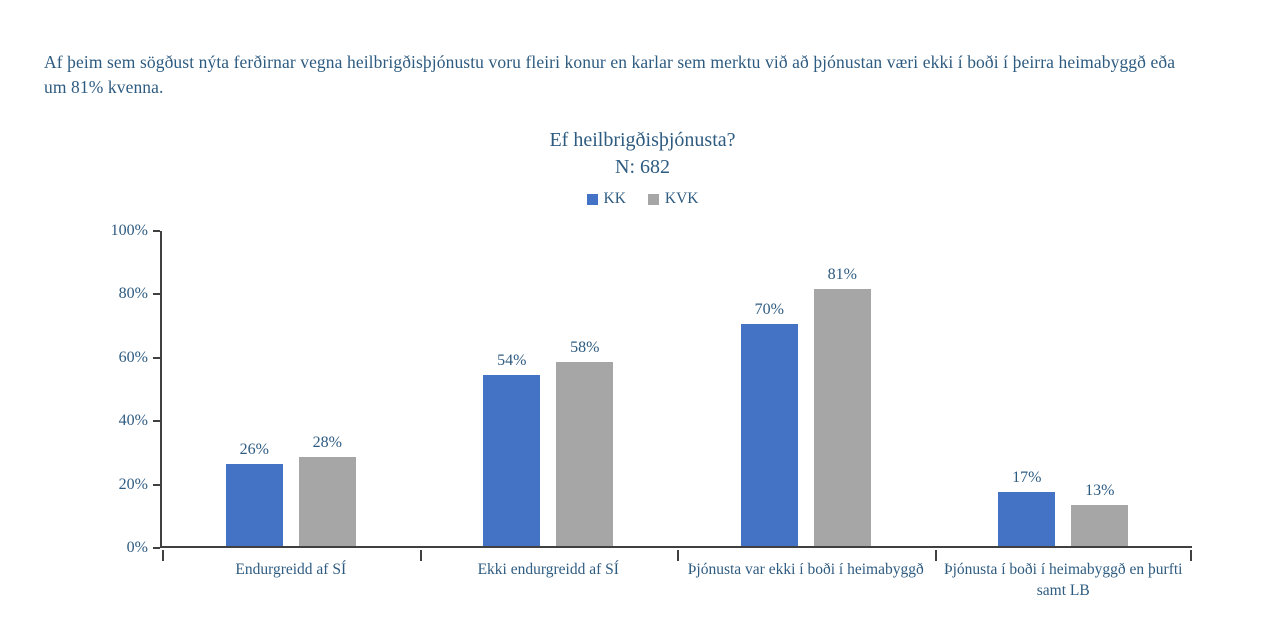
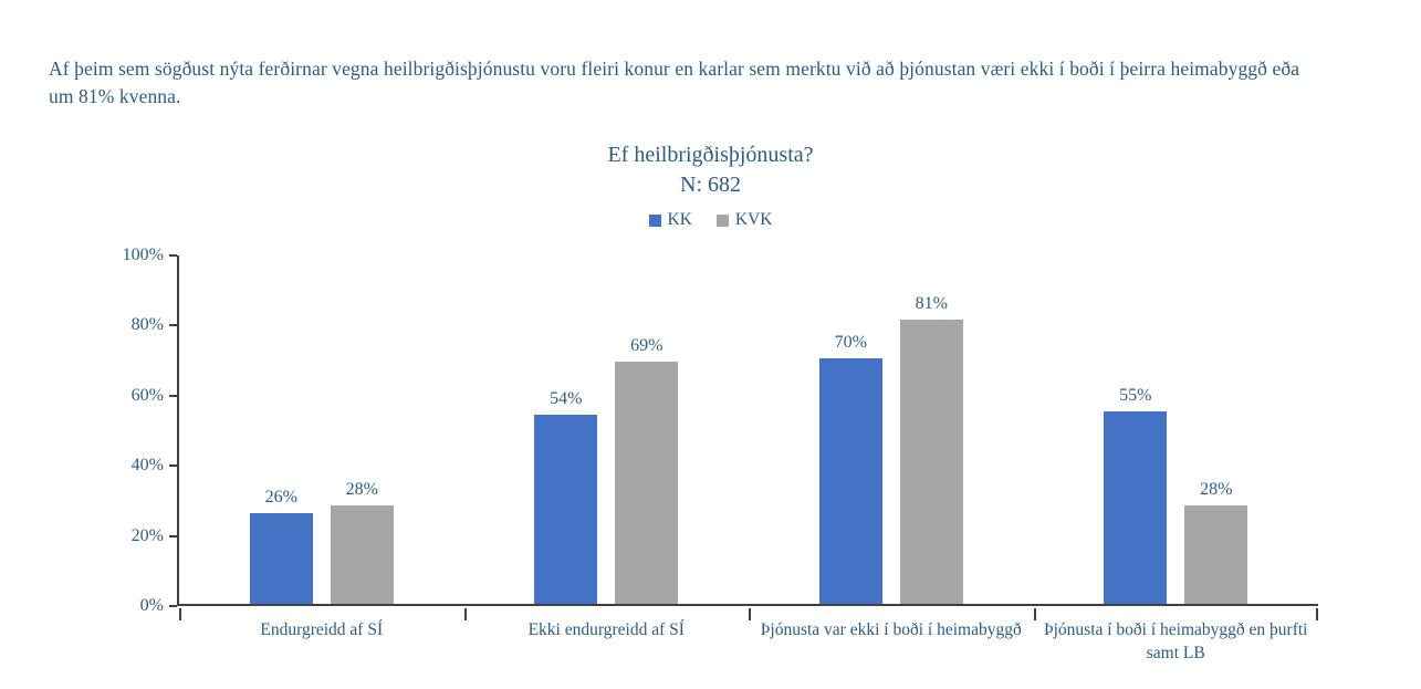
KVK/Ekki endurgreidd af SÍ: 58% -> 69%
KK/Þjónusta í boði í heimabyggð en þurfti samt LB: 17% -> 55%
KVK/Þjónusta í boði í heimabyggð en þurfti samt LB: 13% -> 28%
